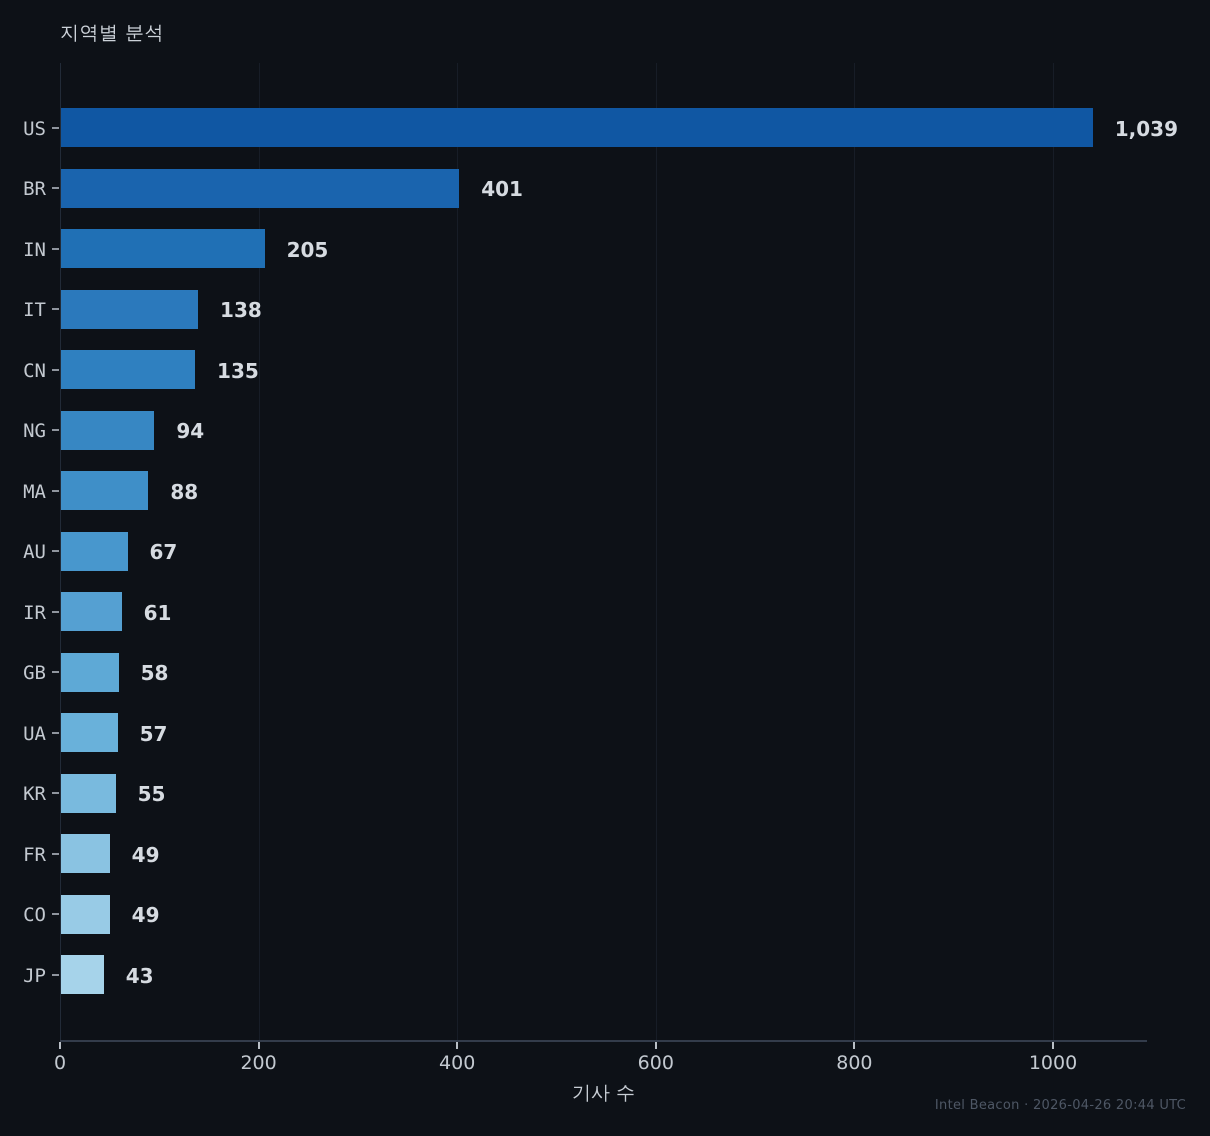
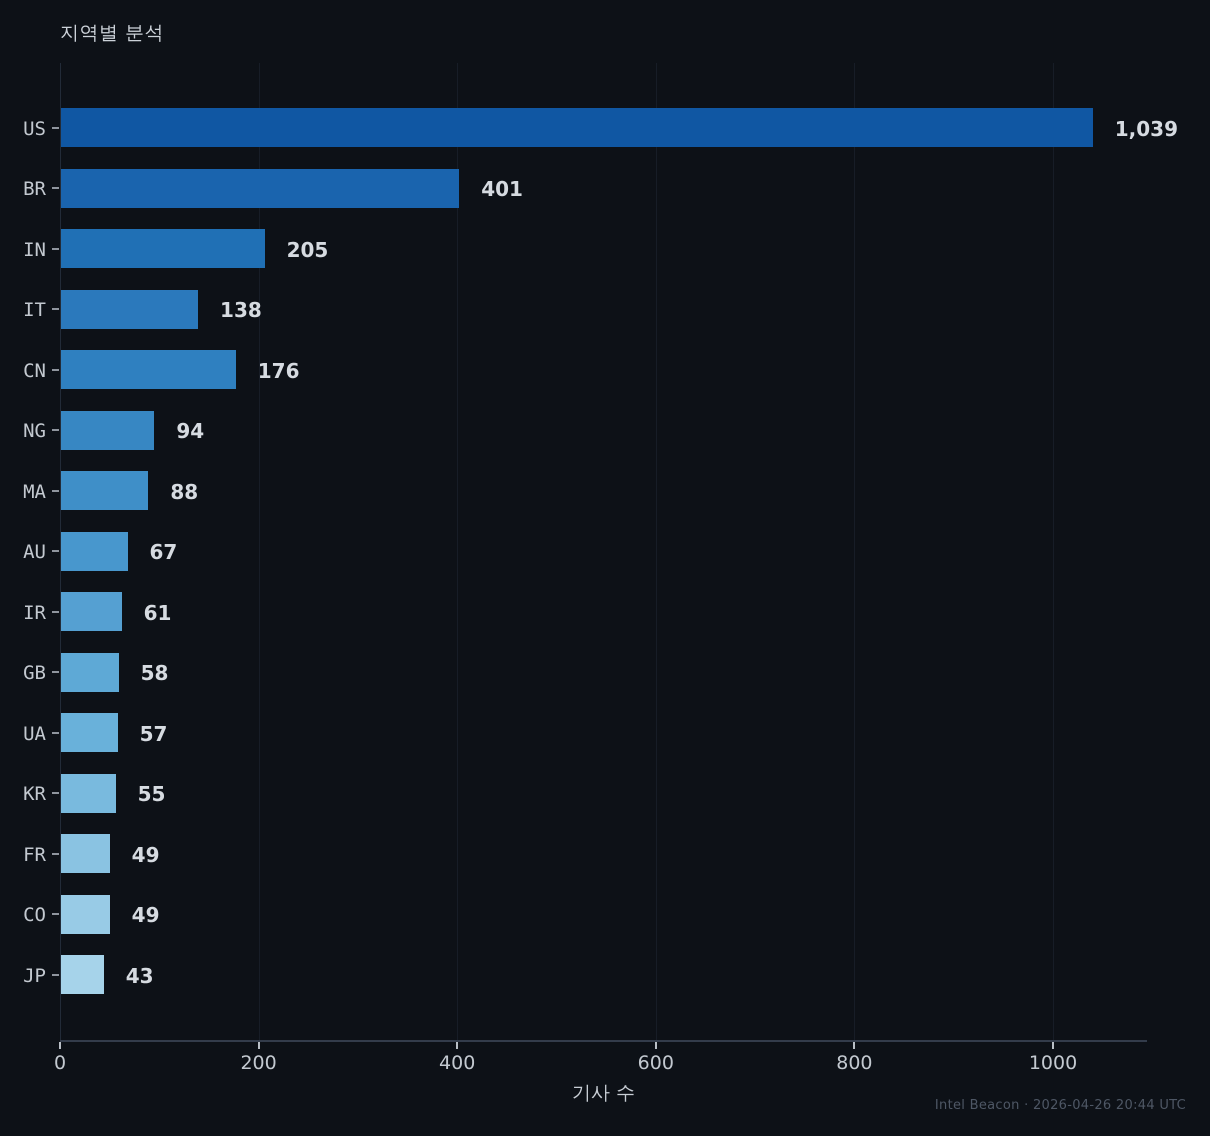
CN: 135 -> 176
